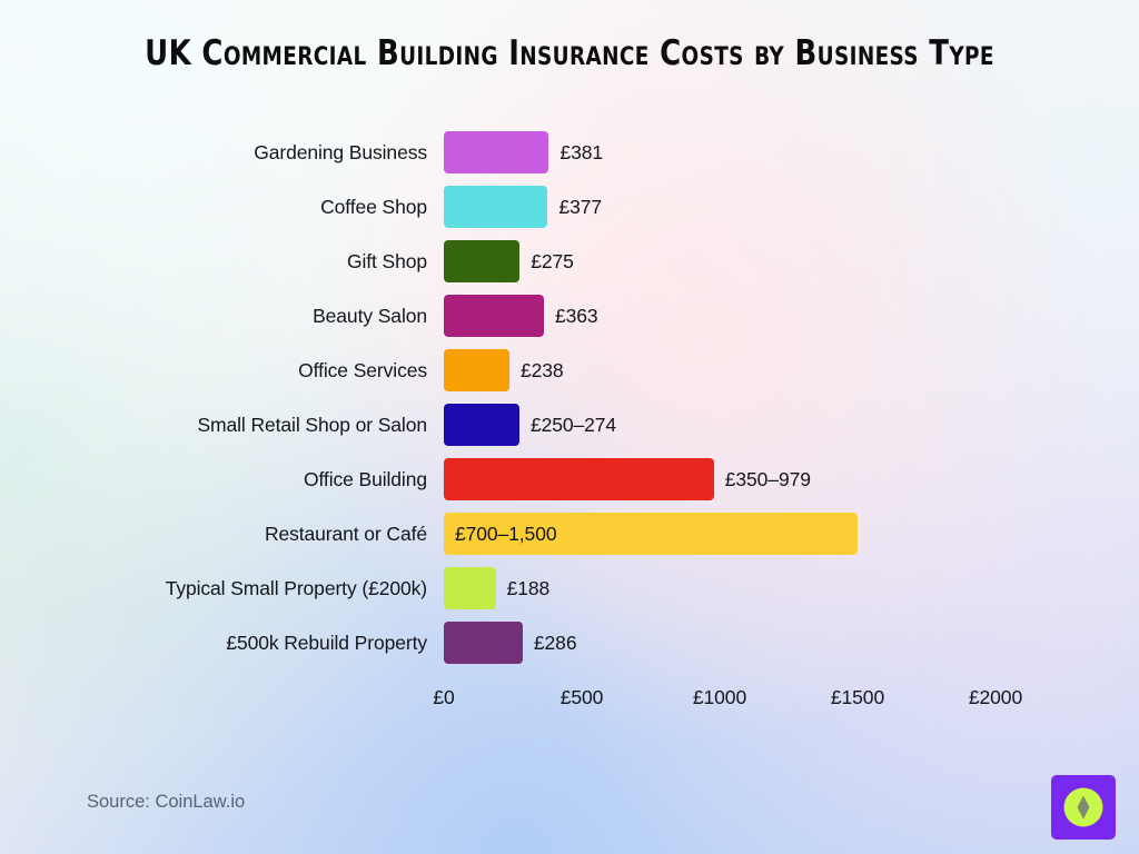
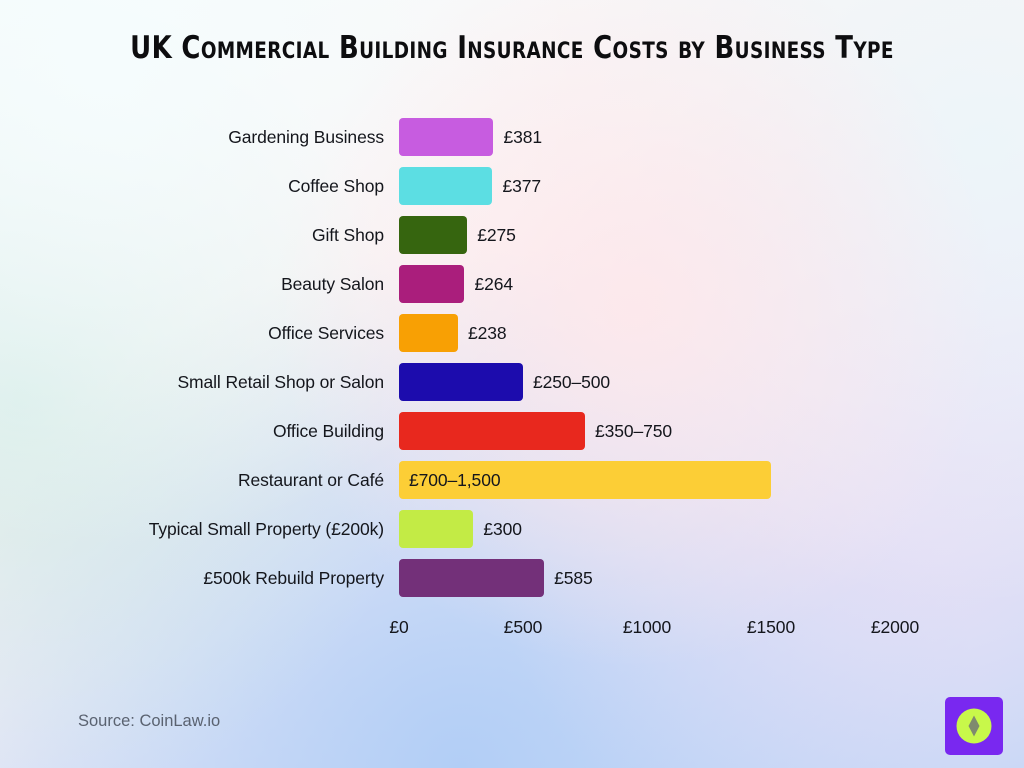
Beauty Salon: £363 -> £264
Small Retail Shop or Salon: 274 -> 500
Office Building: 979 -> 750
Typical Small Property (£200k): £188 -> £300
£500k Rebuild Property: £286 -> £585
